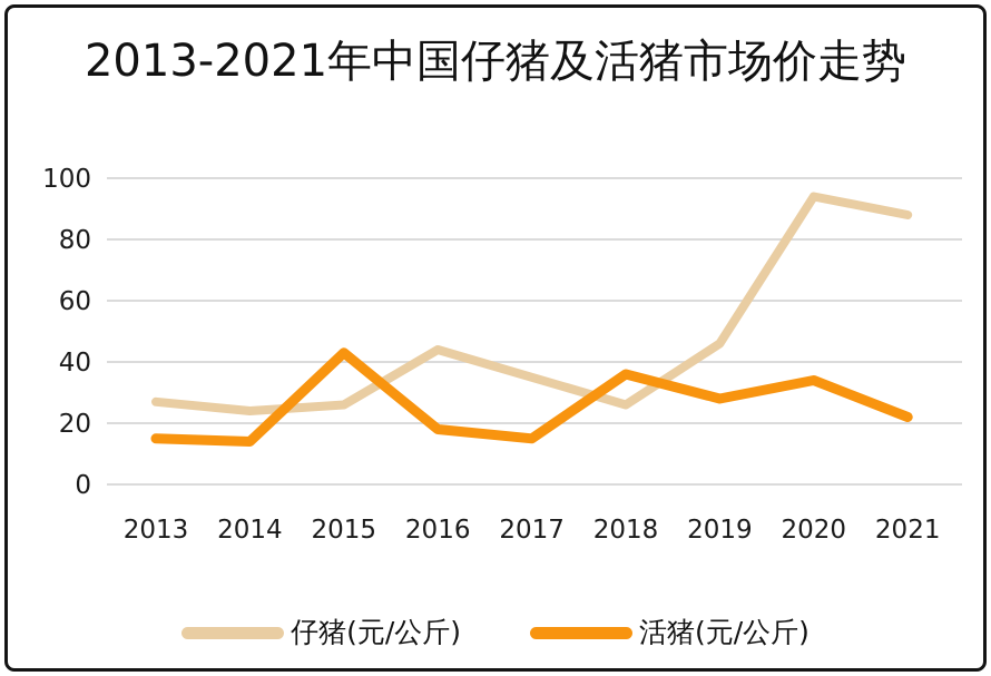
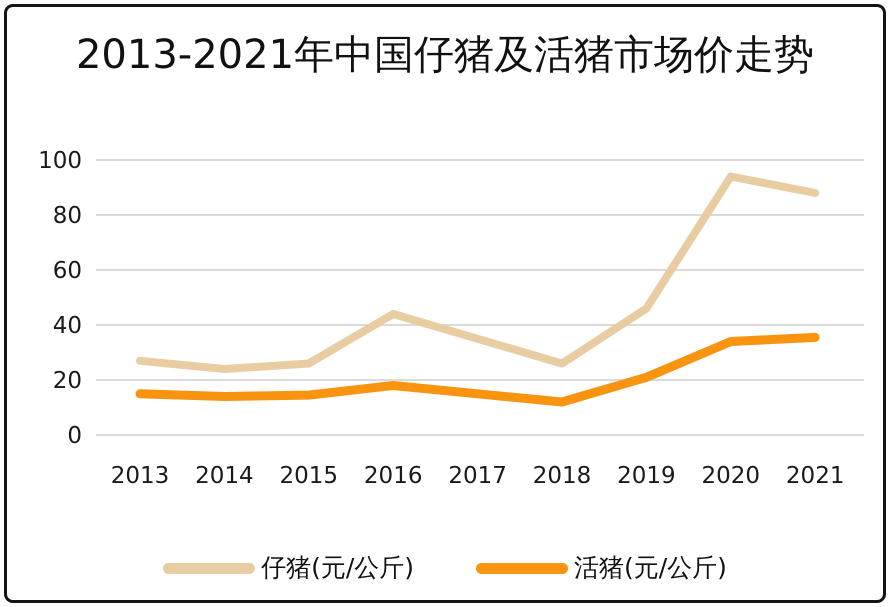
活猪(元/公斤)/2015: 43 -> 14
活猪(元/公斤)/2018: 36 -> 12
活猪(元/公斤)/2019: 28 -> 21
活猪(元/公斤)/2021: 22 -> 36
